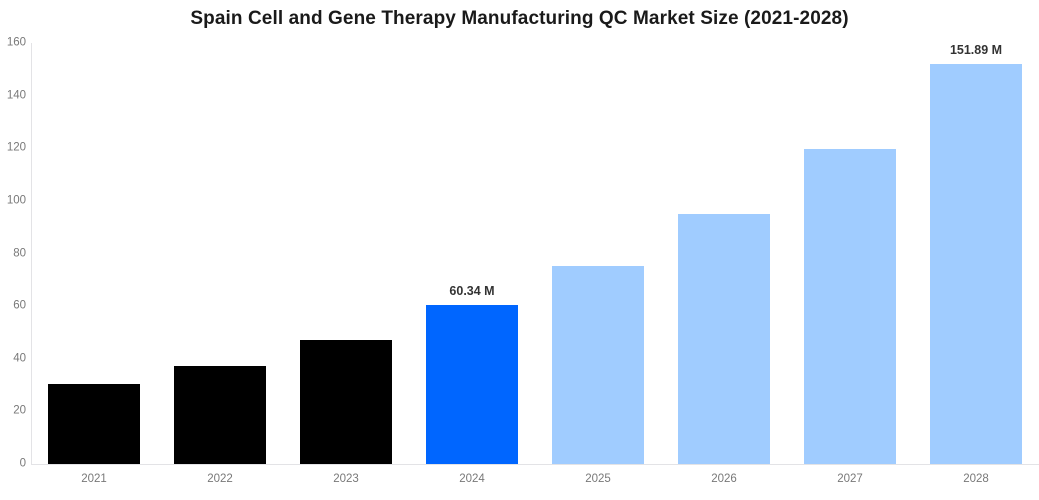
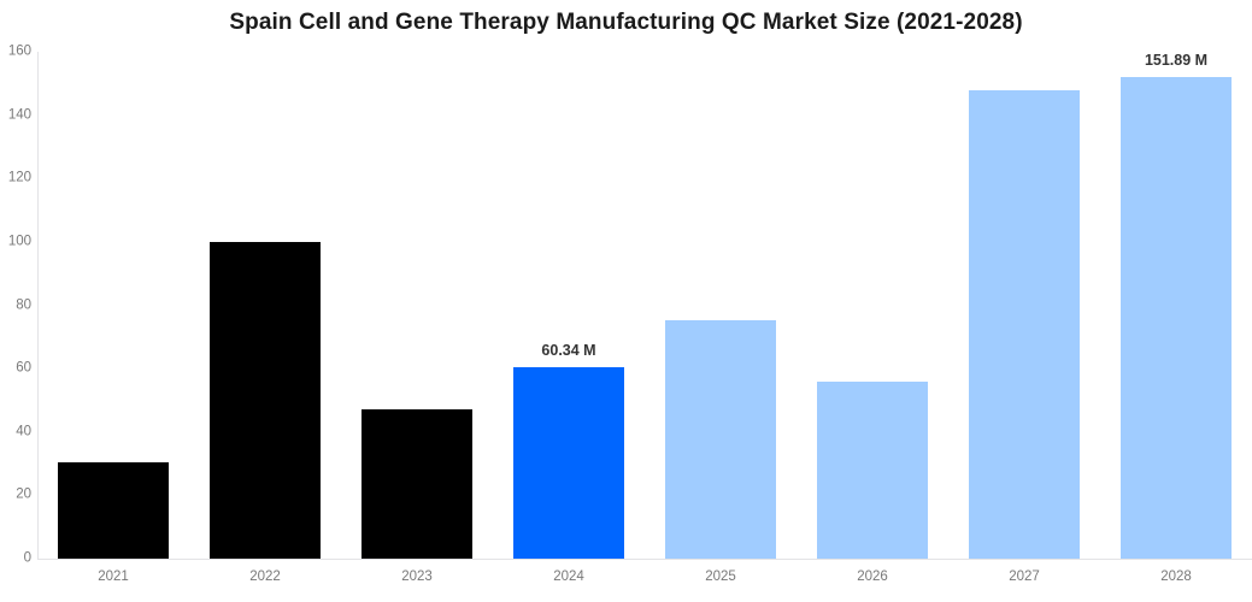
2022: 37 -> 100
2026: 95 -> 56
2027: 120 -> 148
